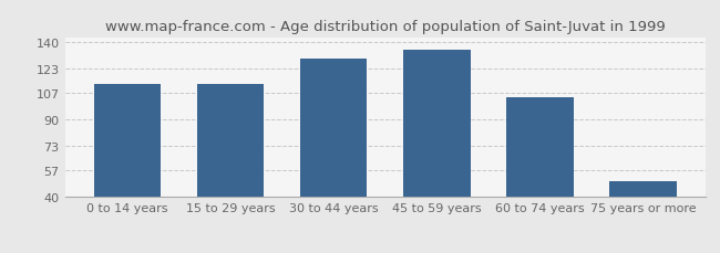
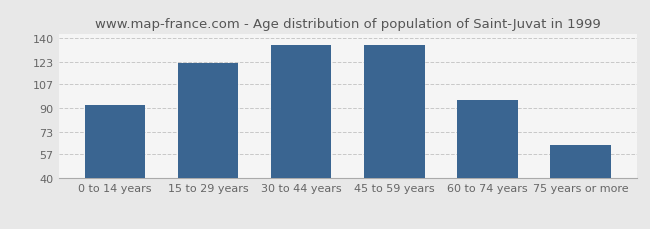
0 to 14 years: 113 -> 92
15 to 29 years: 113 -> 122
30 to 44 years: 129 -> 135
60 to 74 years: 104 -> 96
75 years or more: 50 -> 64
